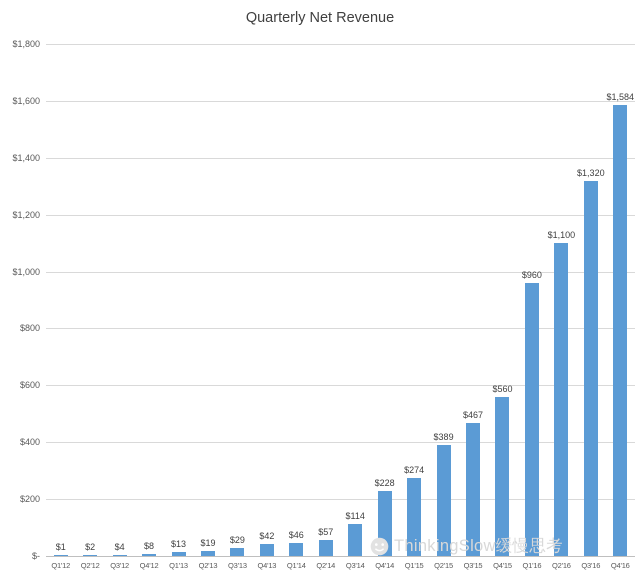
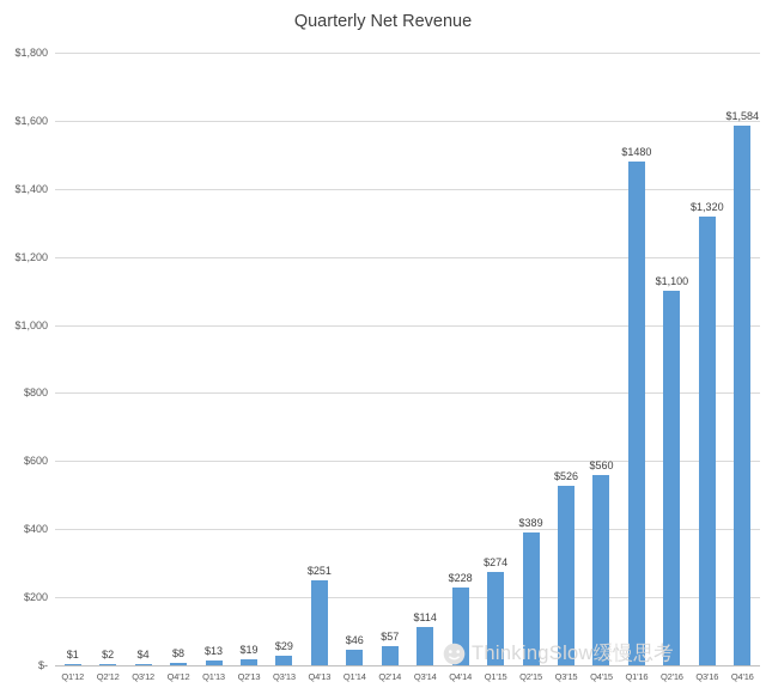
Q4'13: $42 -> $251
Q3'15: $467 -> $526
Q1'16: $960 -> $1480
